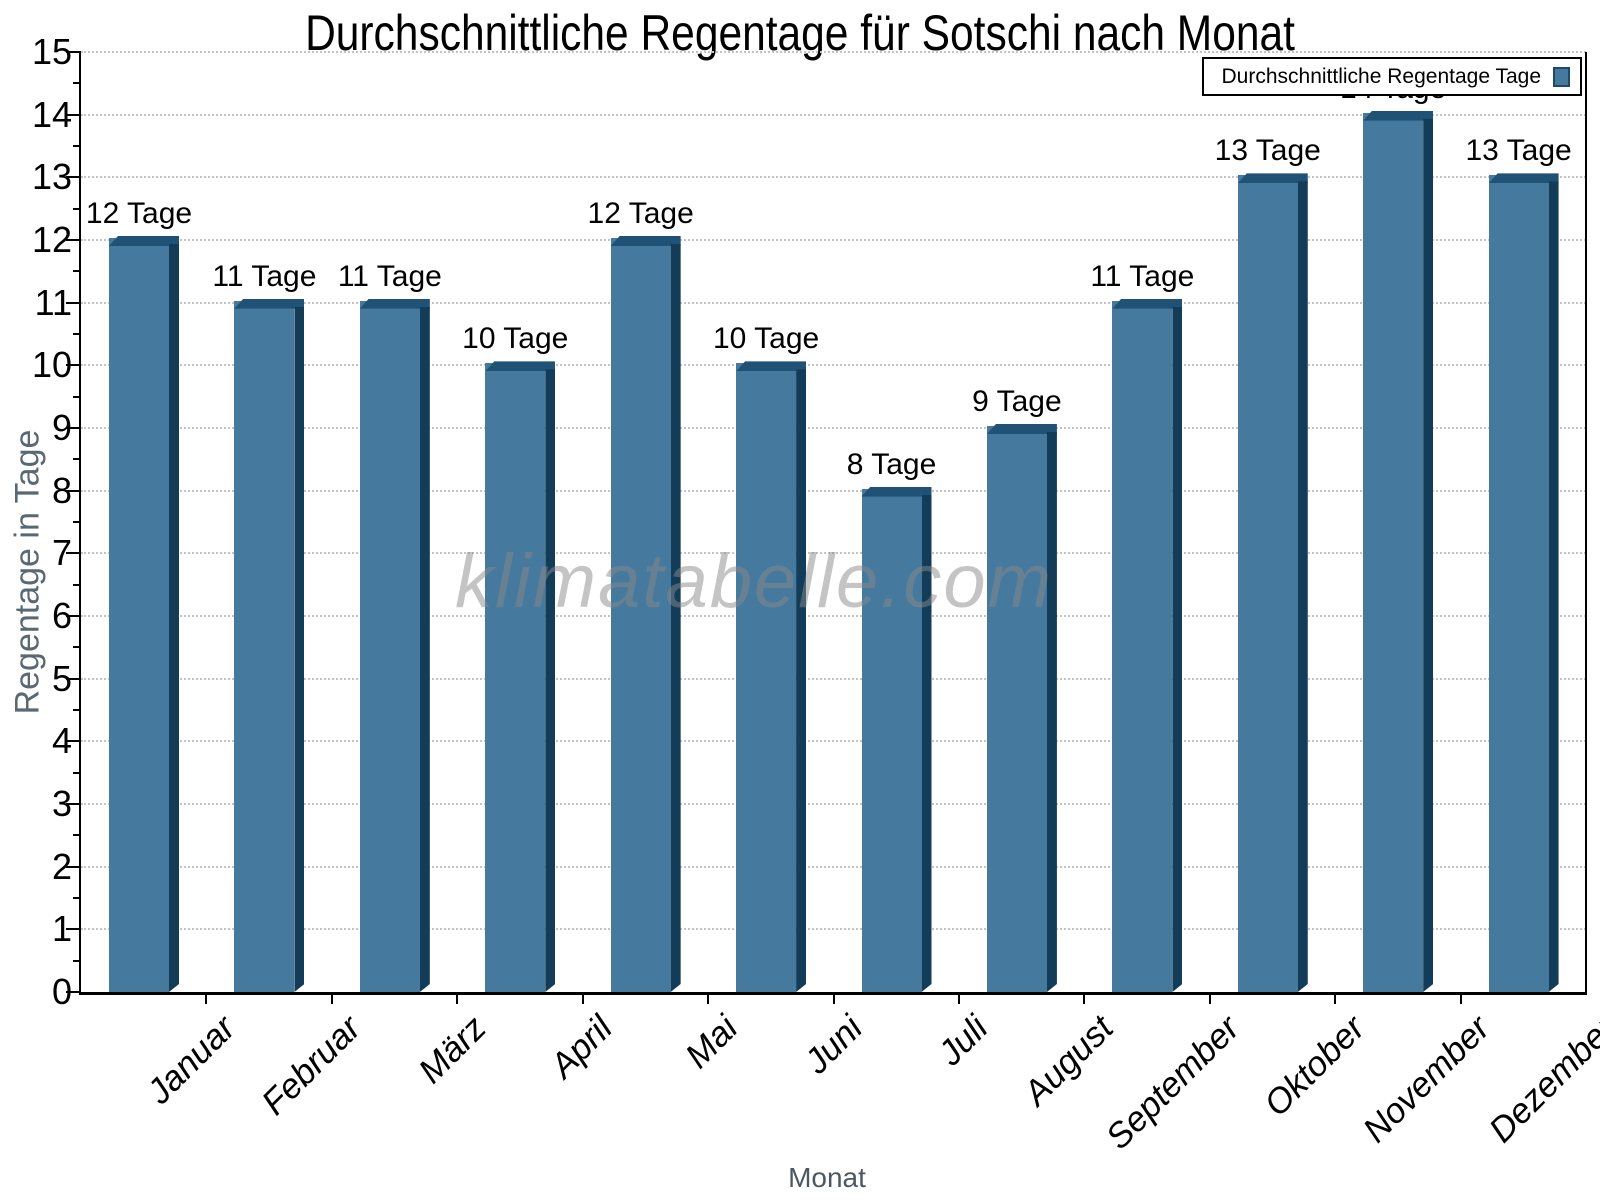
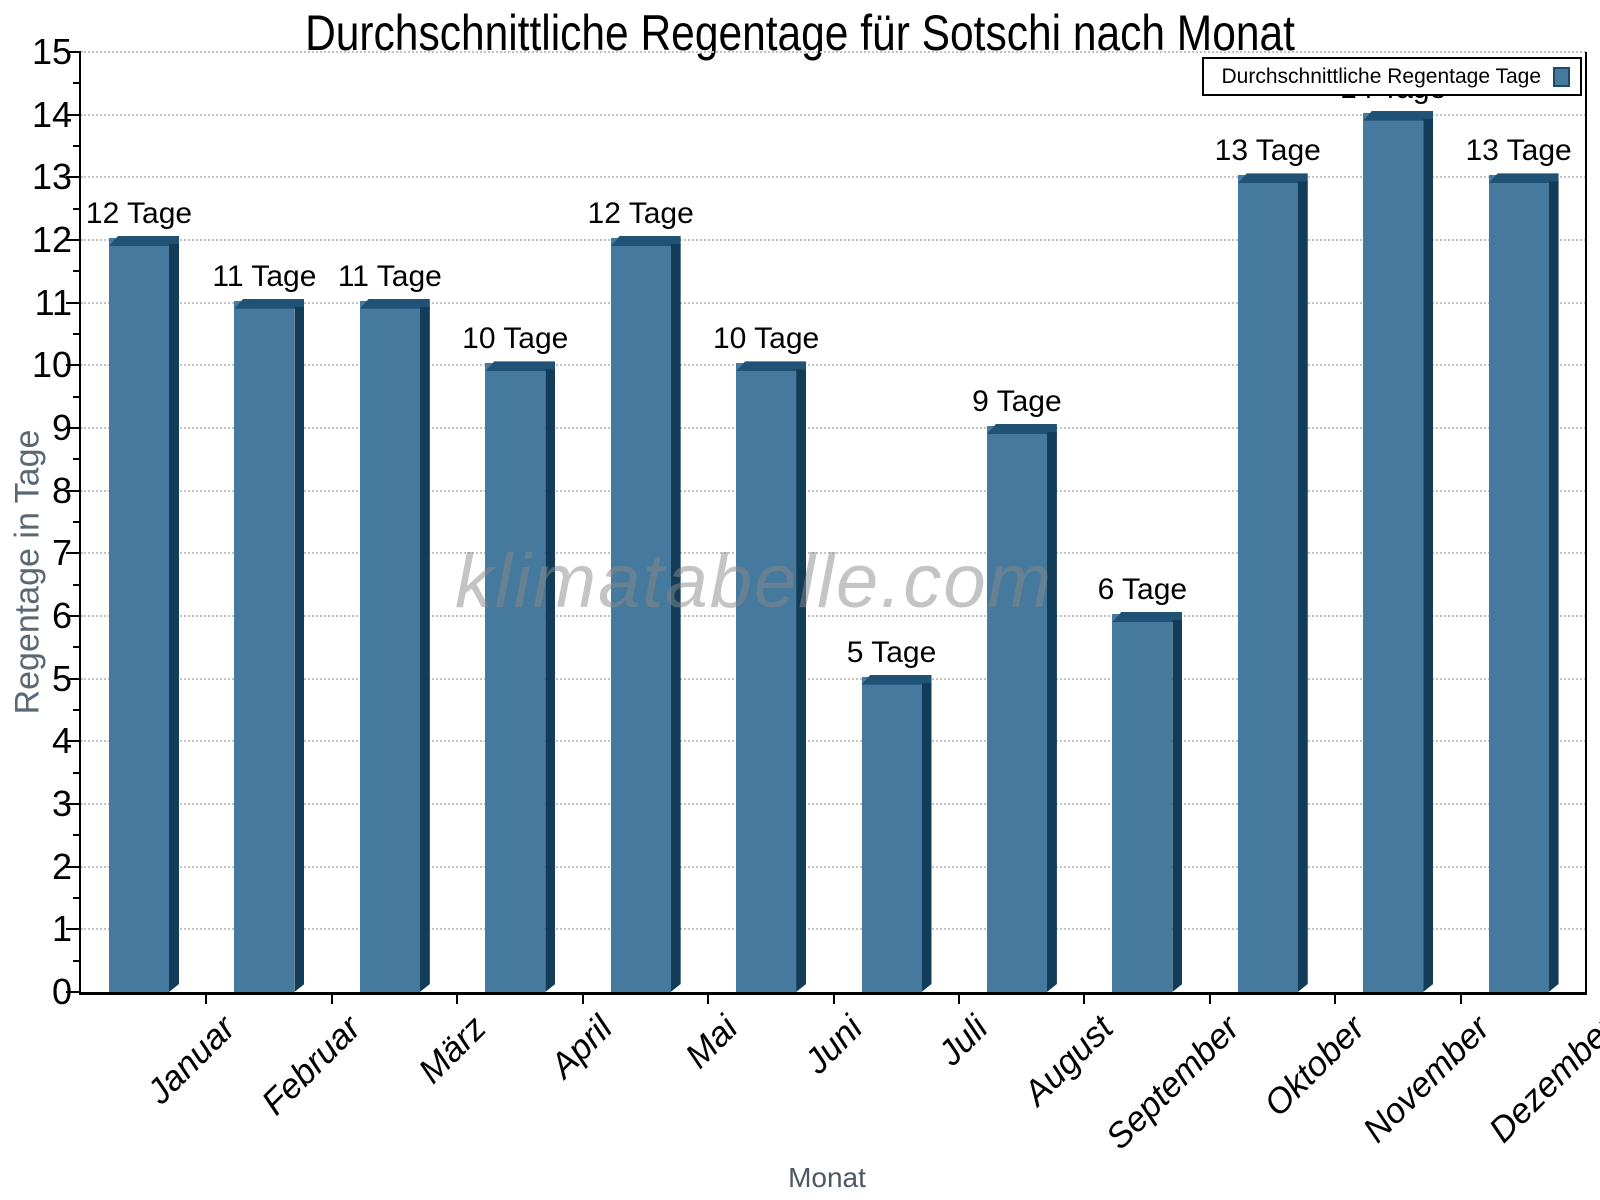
Juli: 8 -> 5
September: 11 -> 6
